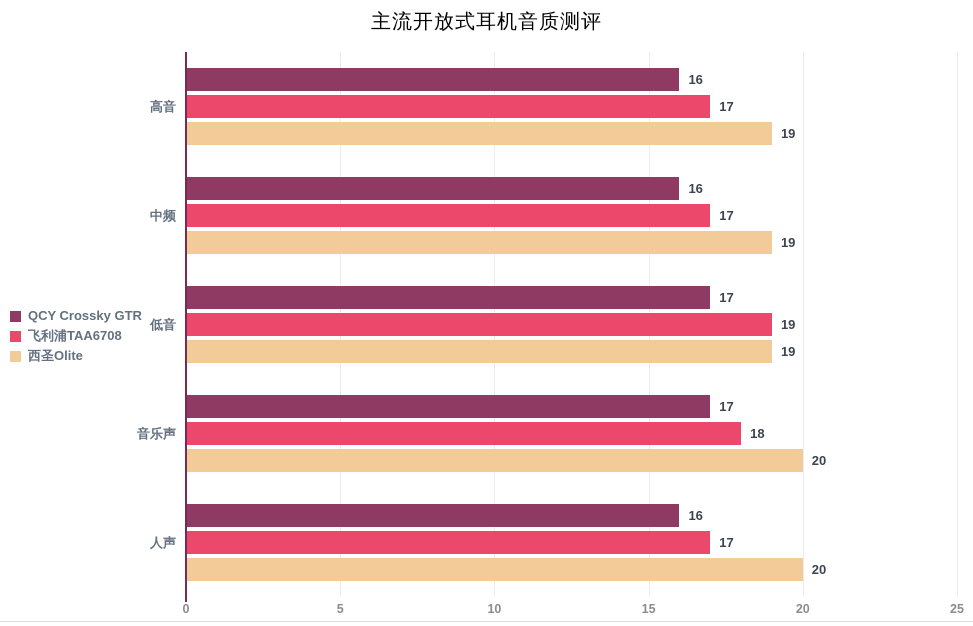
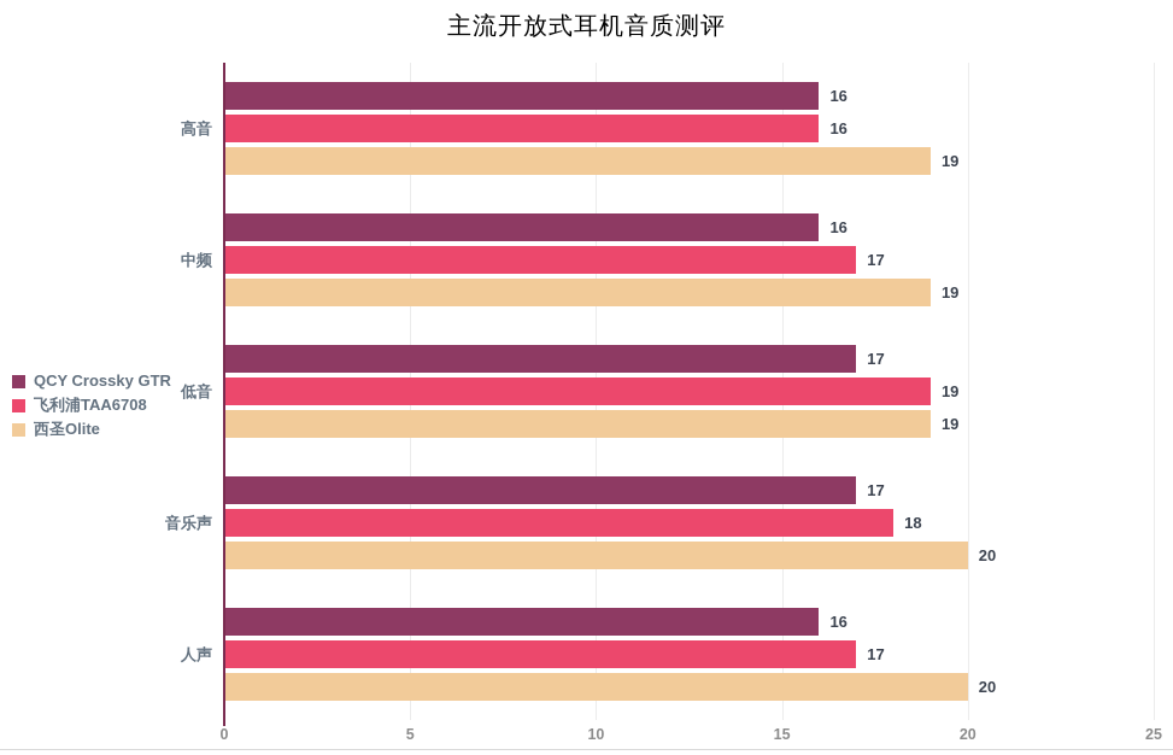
飞利浦TAA6708/高音: 17 -> 16
